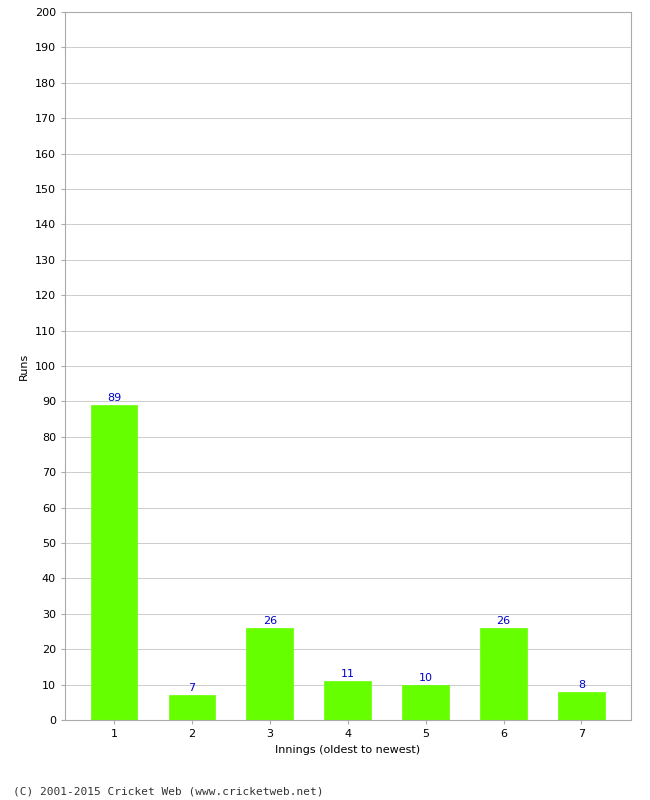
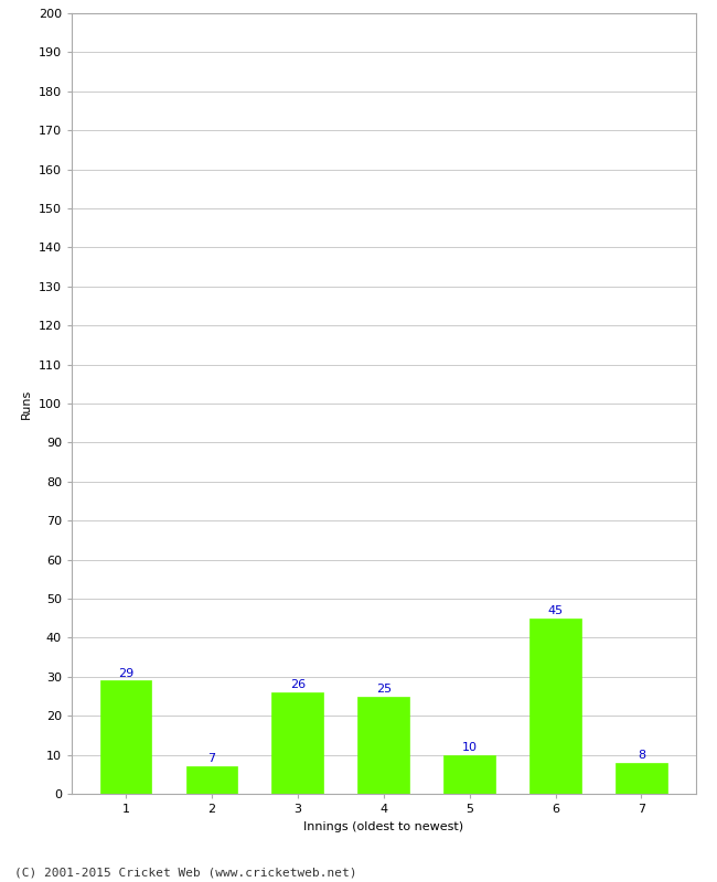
1: 89 -> 29
4: 11 -> 25
6: 26 -> 45
